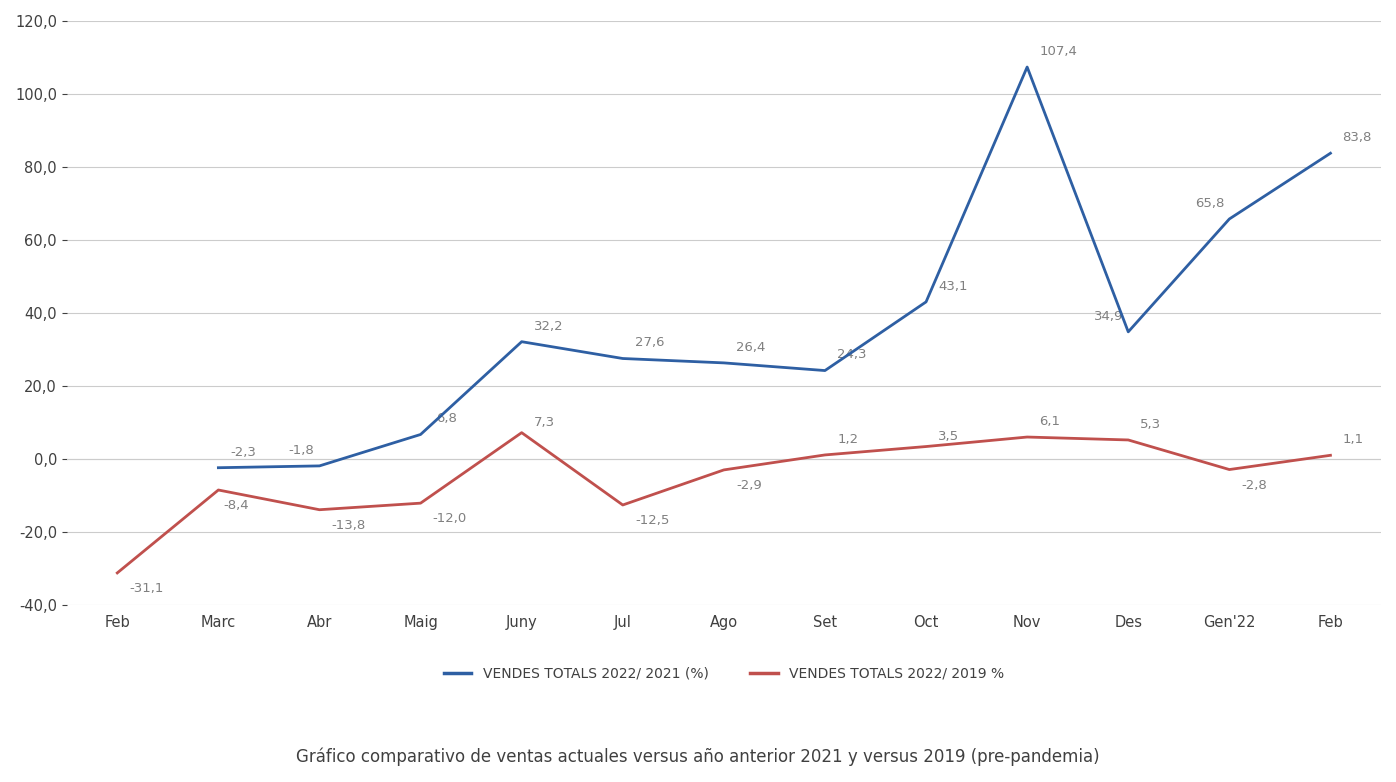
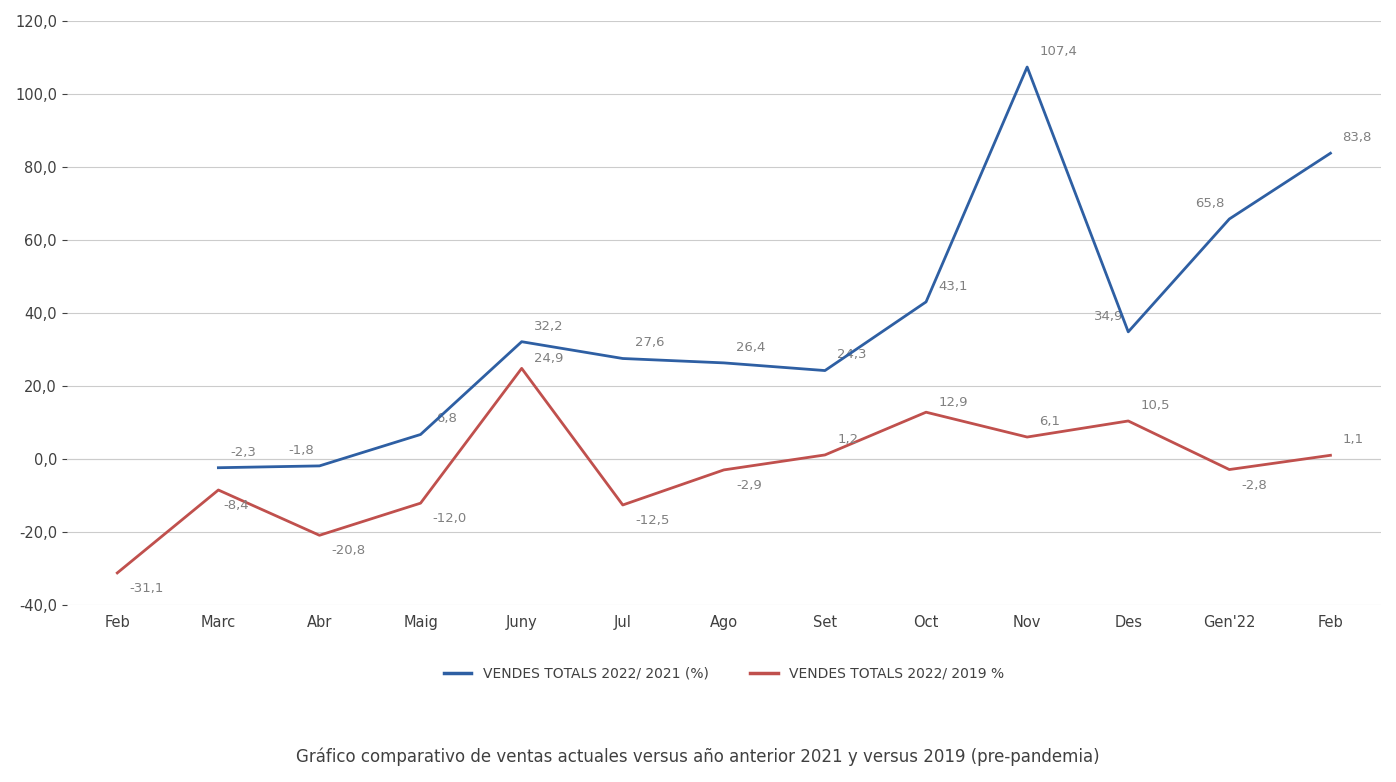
VENDES TOTALS 2022/ 2019 %/Abr: -13,8 -> -20,8
VENDES TOTALS 2022/ 2019 %/Juny: 7,3 -> 24,9
VENDES TOTALS 2022/ 2019 %/Oct: 3,5 -> 12,9
VENDES TOTALS 2022/ 2019 %/Des: 5,3 -> 10,5
